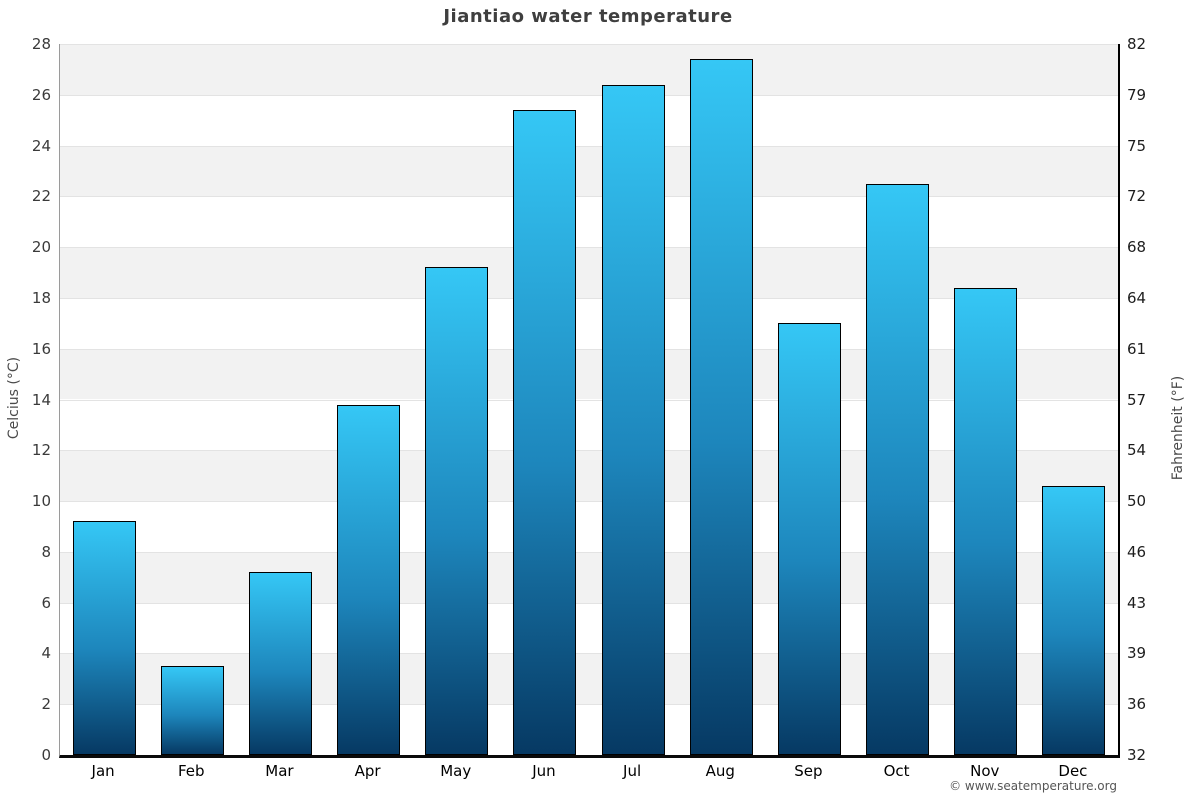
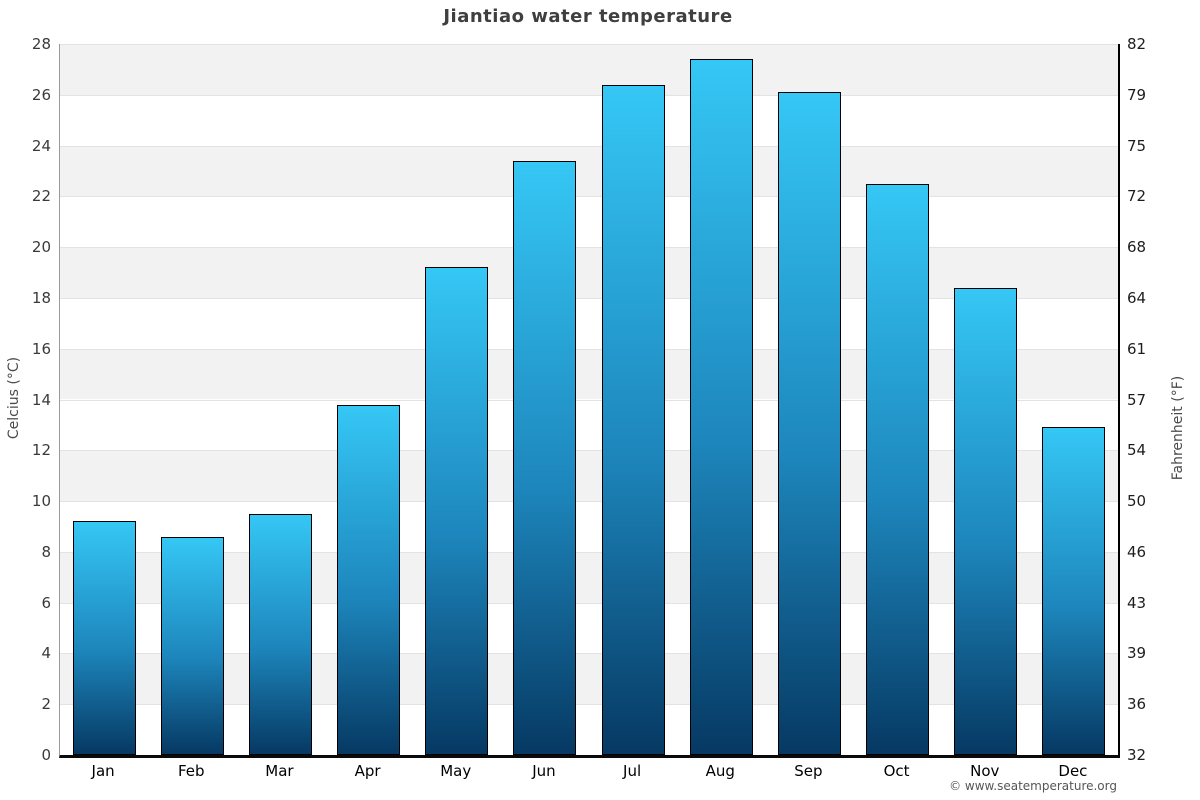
Feb: 3.5 -> 8.6
Mar: 7.2 -> 9.5
Jun: 25.4 -> 23.4
Sep: 17.0 -> 26.1
Dec: 10.6 -> 12.9
